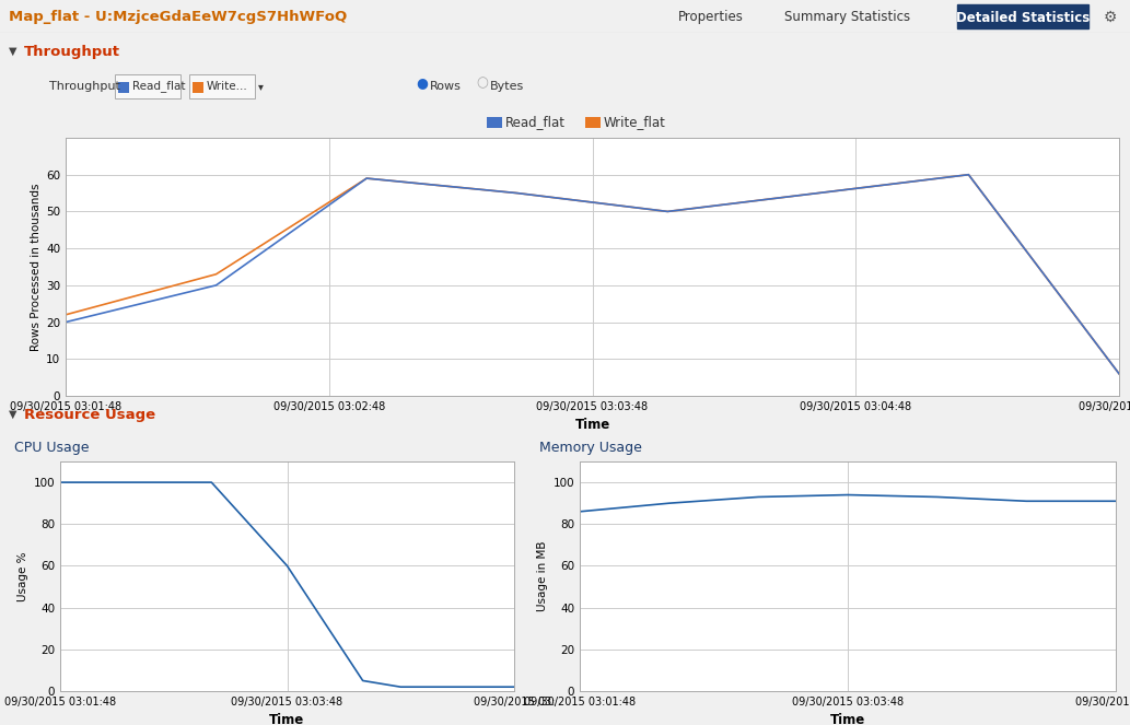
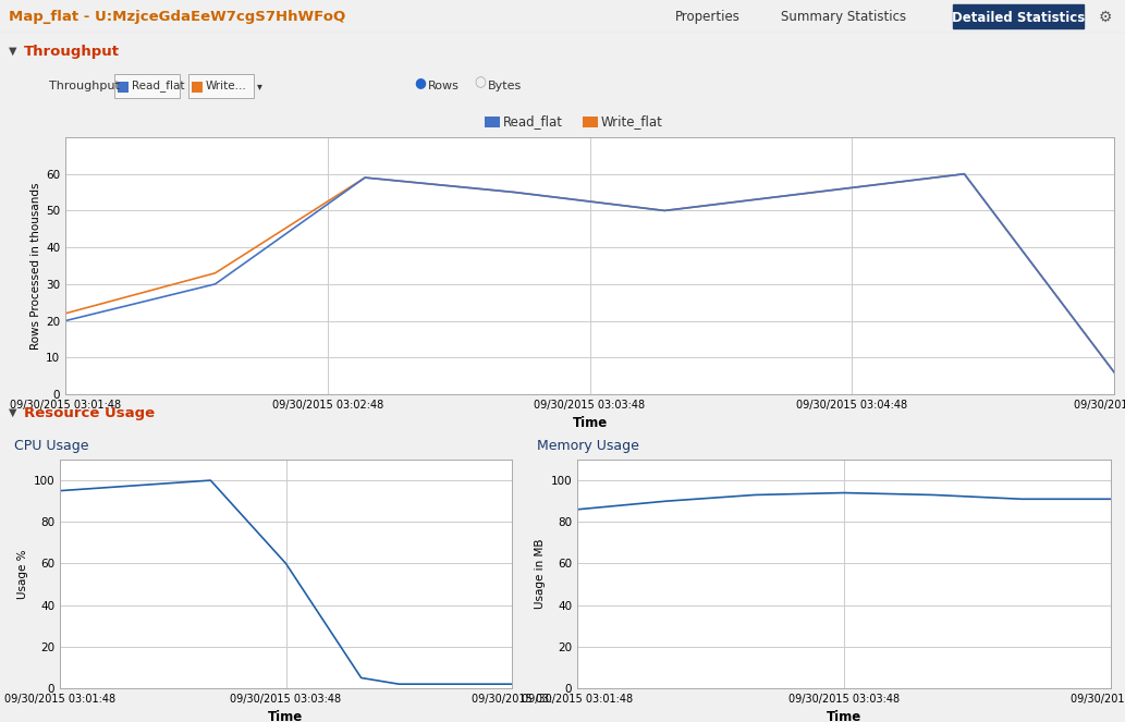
09/30/2015 03:01:48: 100 -> 95
